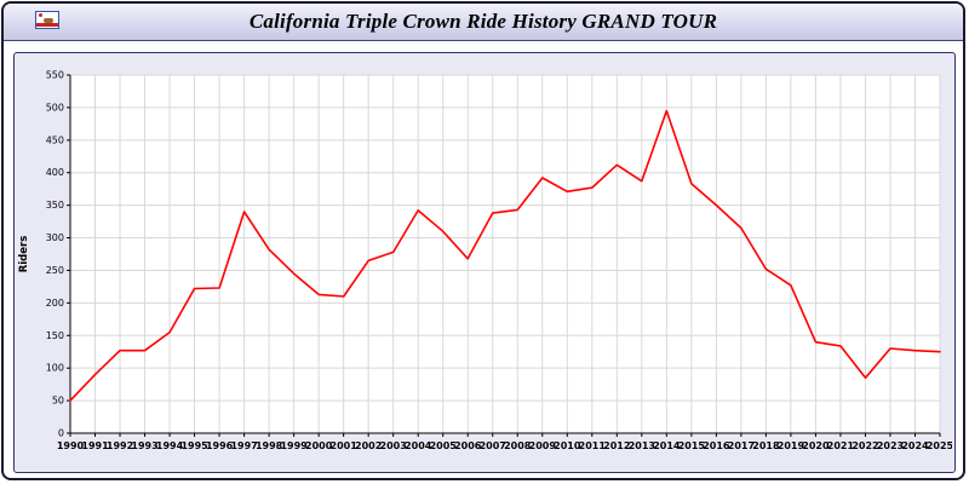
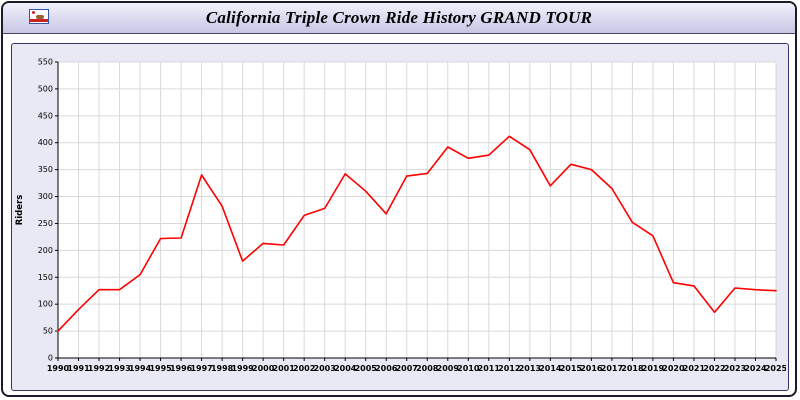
1999: 240 -> 180
2014: 500 -> 320
2015: 380 -> 360
